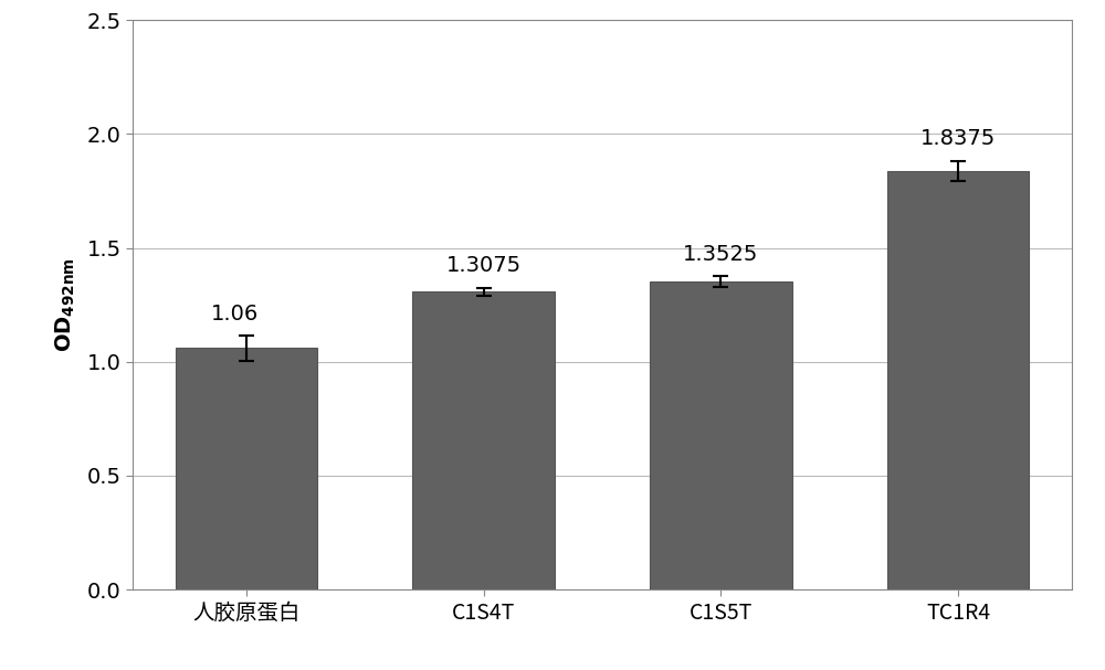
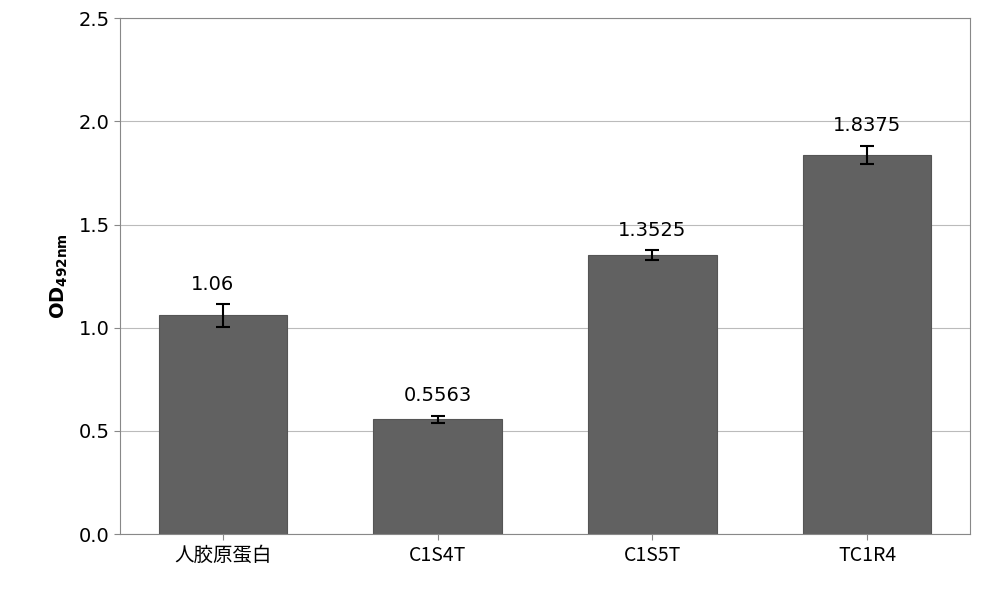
C1S4T: 1.3075 -> 0.5563
